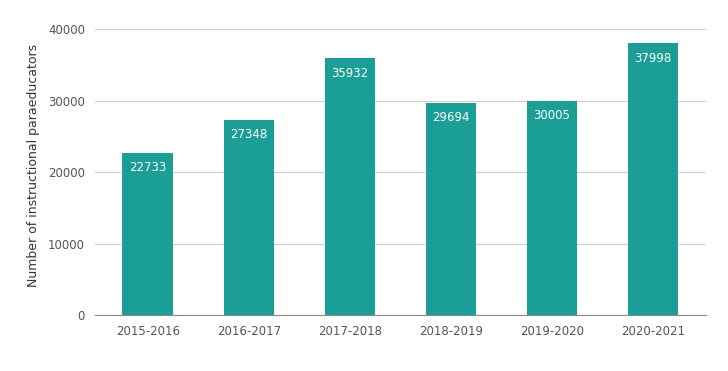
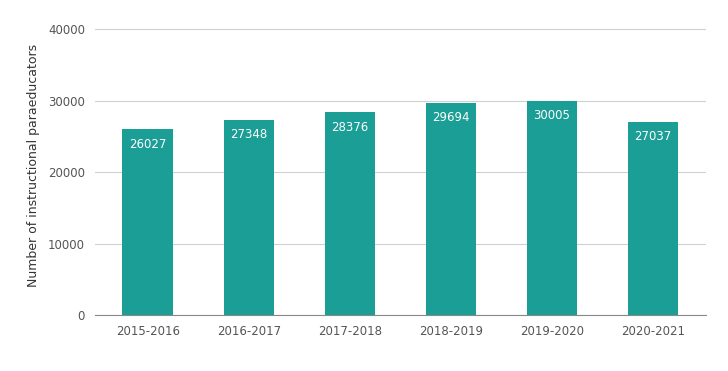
2015-2016: 22733 -> 26027
2017-2018: 35932 -> 28376
2020-2021: 37998 -> 27037
